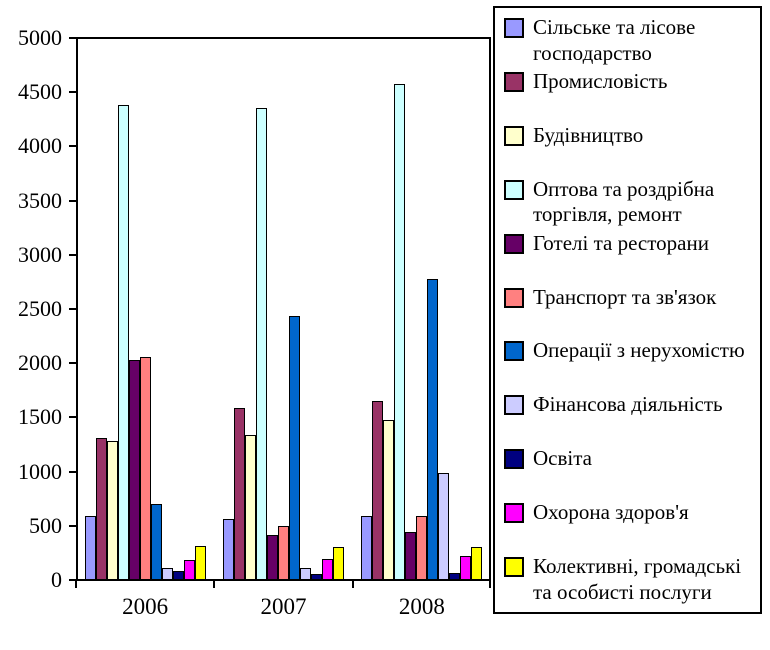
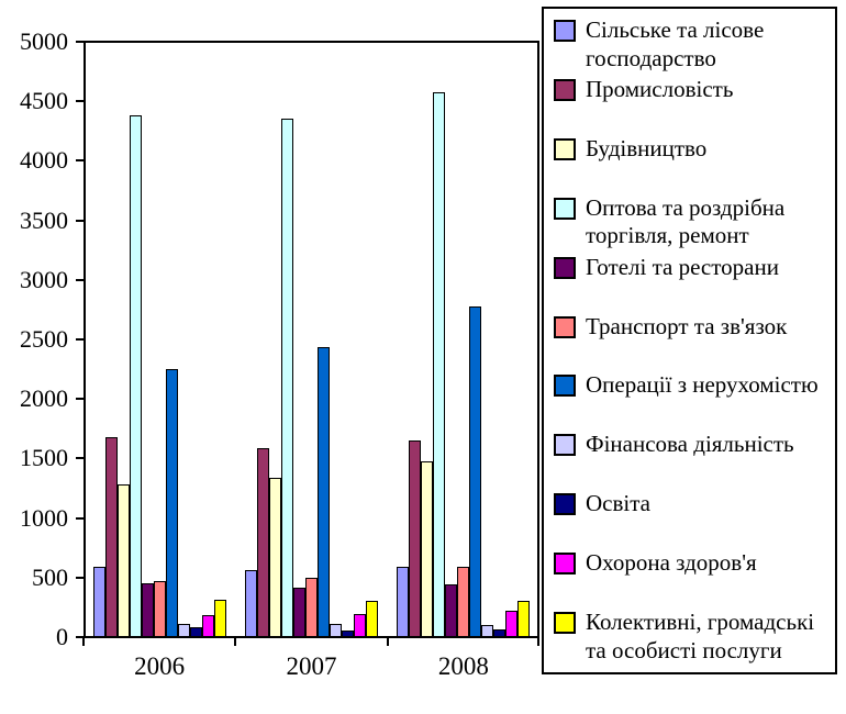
Промисловість/2006: 1290 -> 1660
Готелі та ресторани/2006: 2010 -> 430
Транспорт та зв'язок/2006: 2040 -> 450
Операції з нерухомістю/2006: 680 -> 2230
Фінансова діяльність/2008: 970 -> 80
